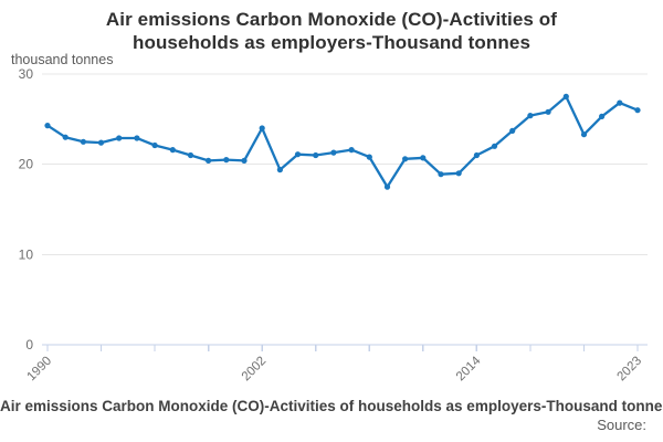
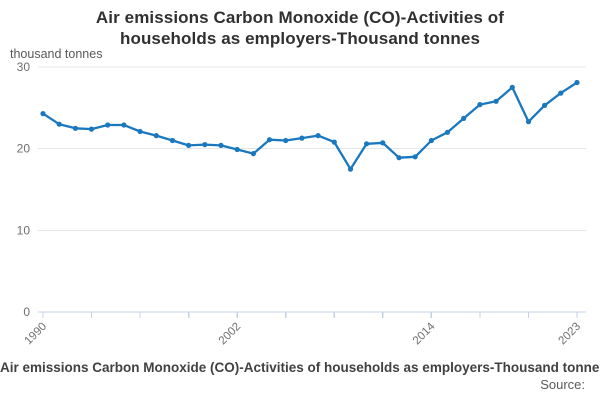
2002: 24 -> 20
2023: 26 -> 28
